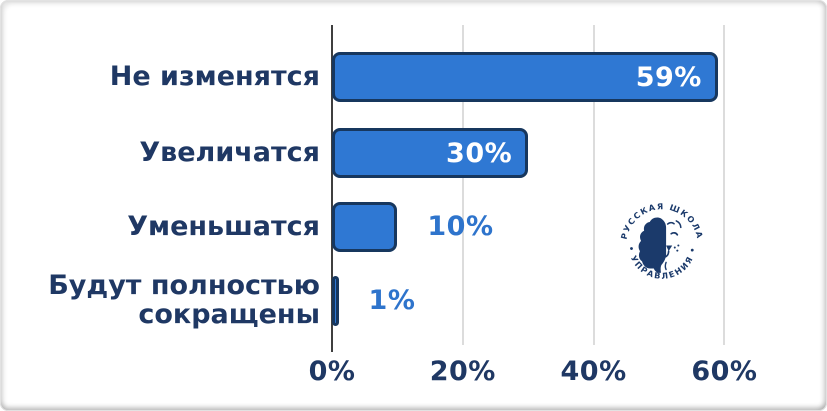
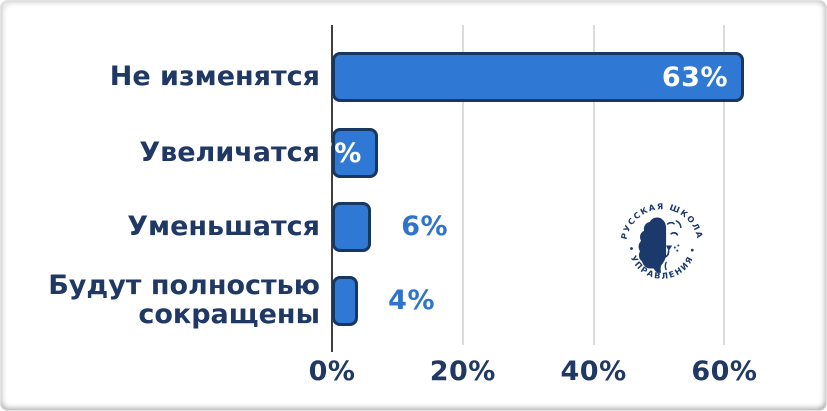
Не изменятся: 59% -> 63%
Увеличатся: 30% -> 7%
Уменьшатся: 10% -> 6%
Будут полностью сокращены: 1% -> 4%
